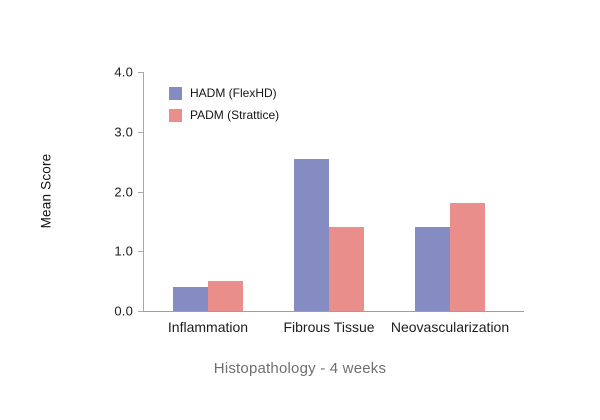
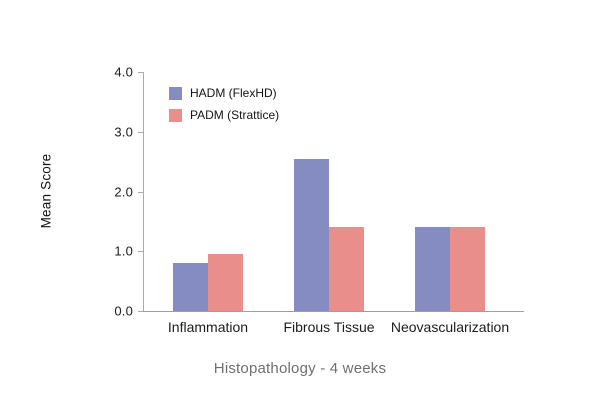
HADM (FlexHD)/Inflammation: 0.4 -> 0.8
PADM (Strattice)/Inflammation: 0.5 -> 0.9
PADM (Strattice)/Neovascularization: 1.8 -> 1.4
